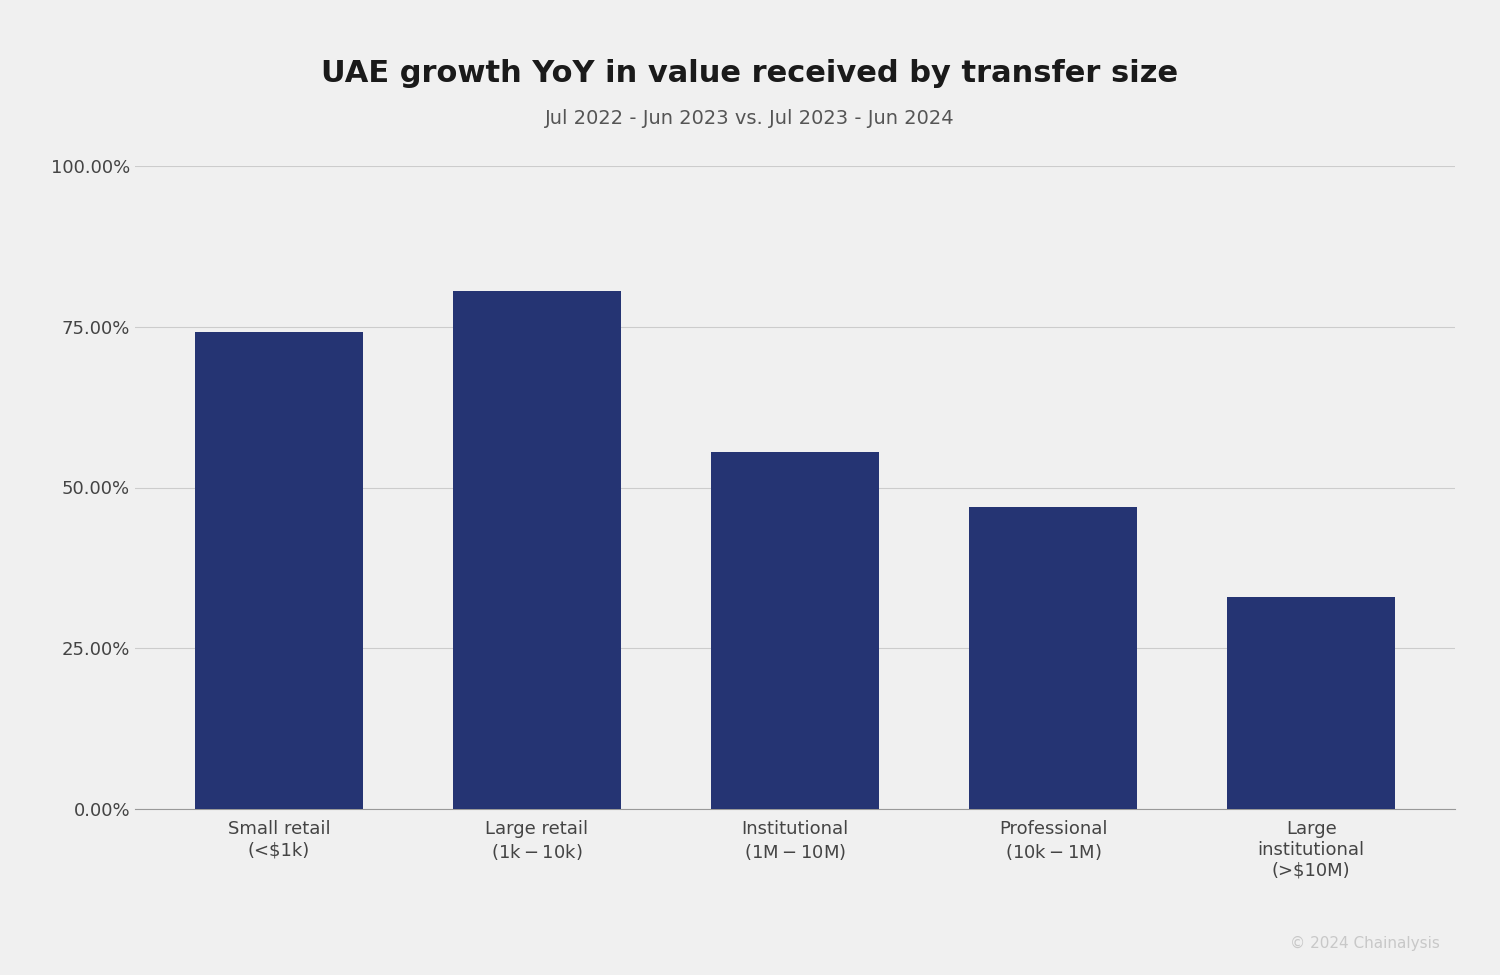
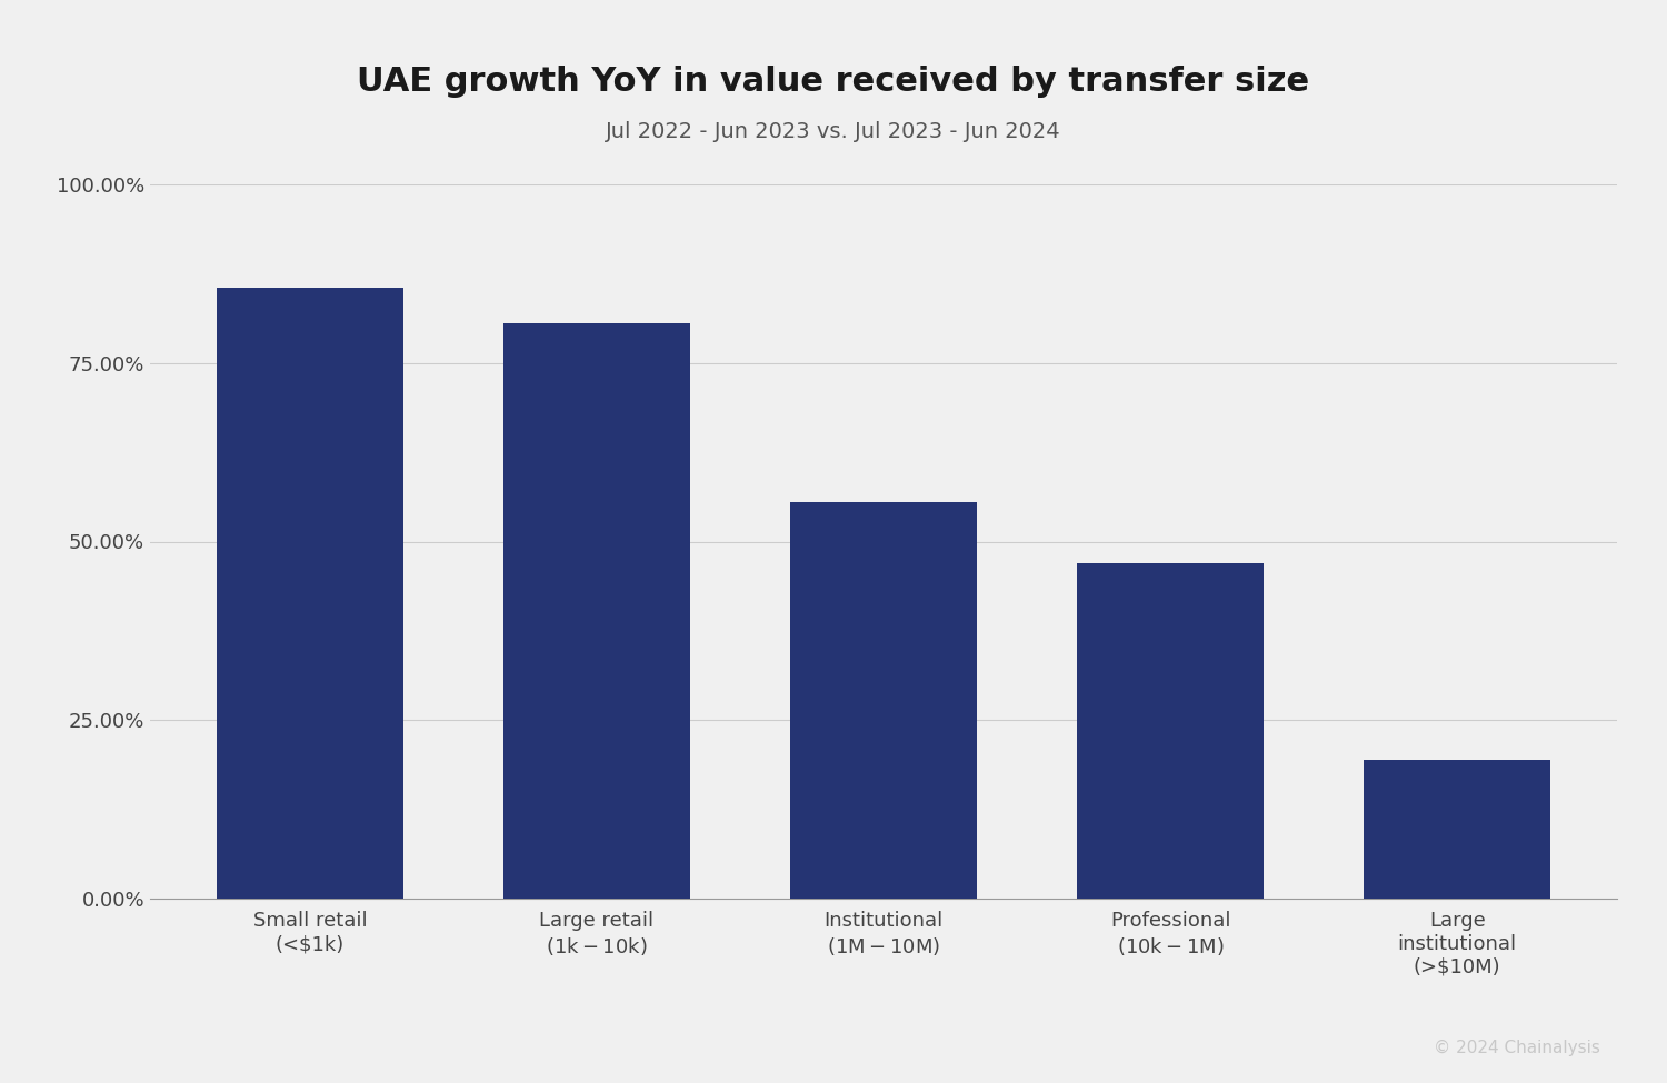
Small retail (<$1k): 74.2% -> 85.5%
Large institutional (>$10M): 33.0% -> 19.5%
